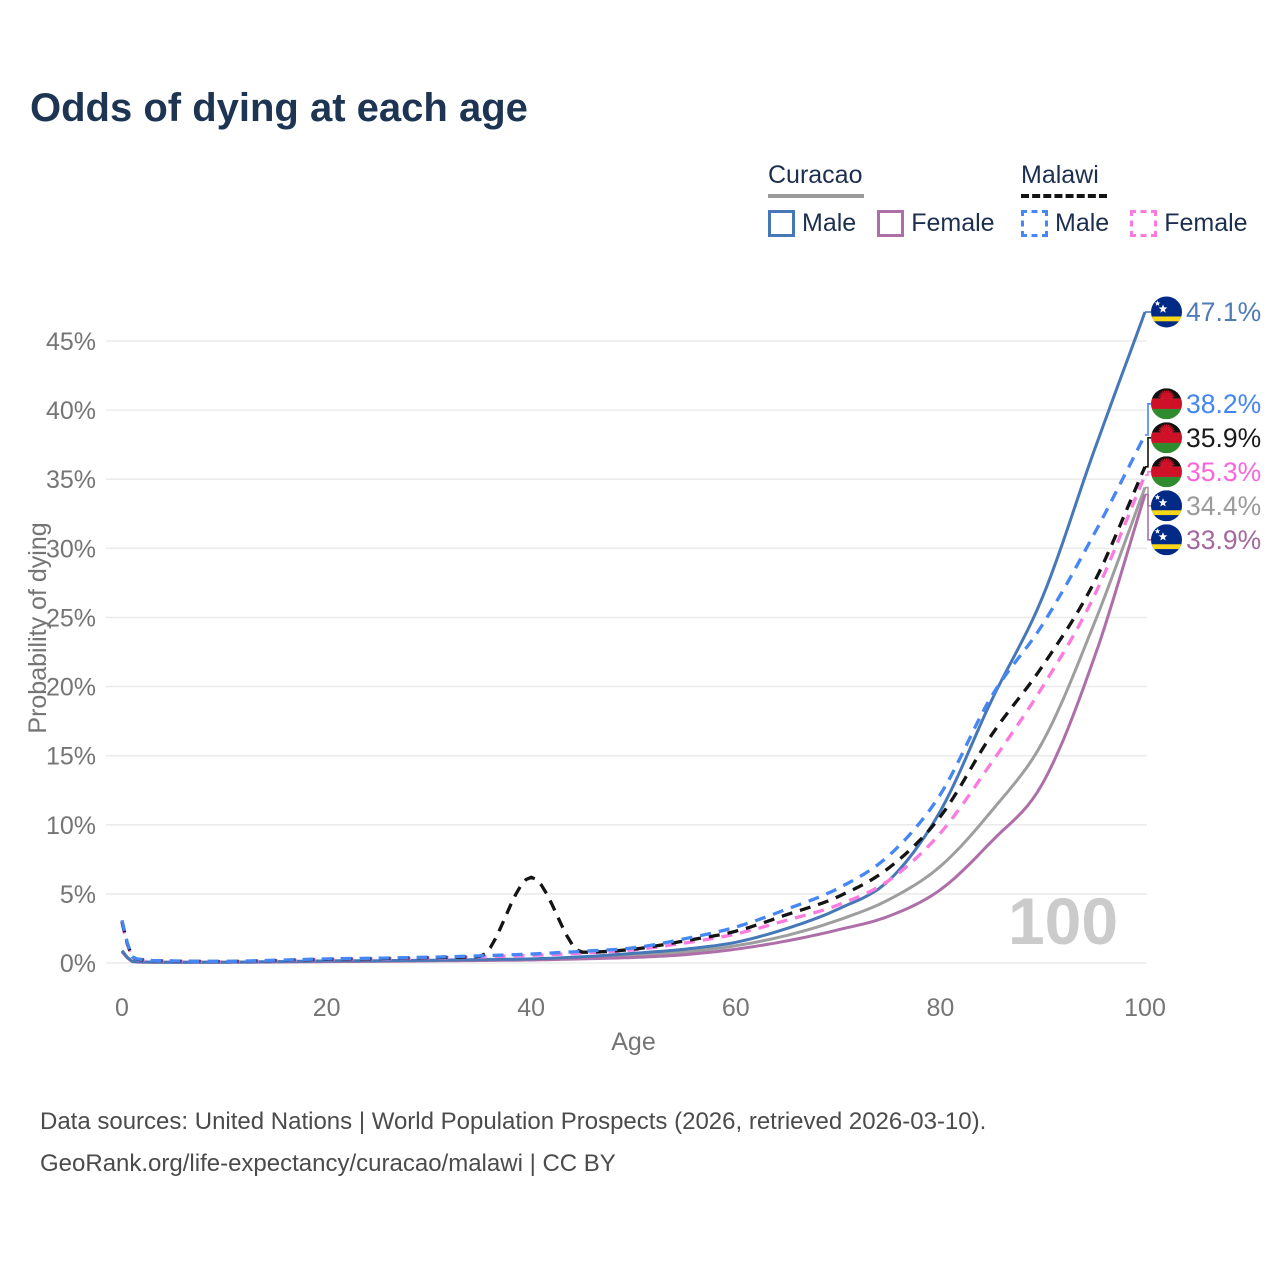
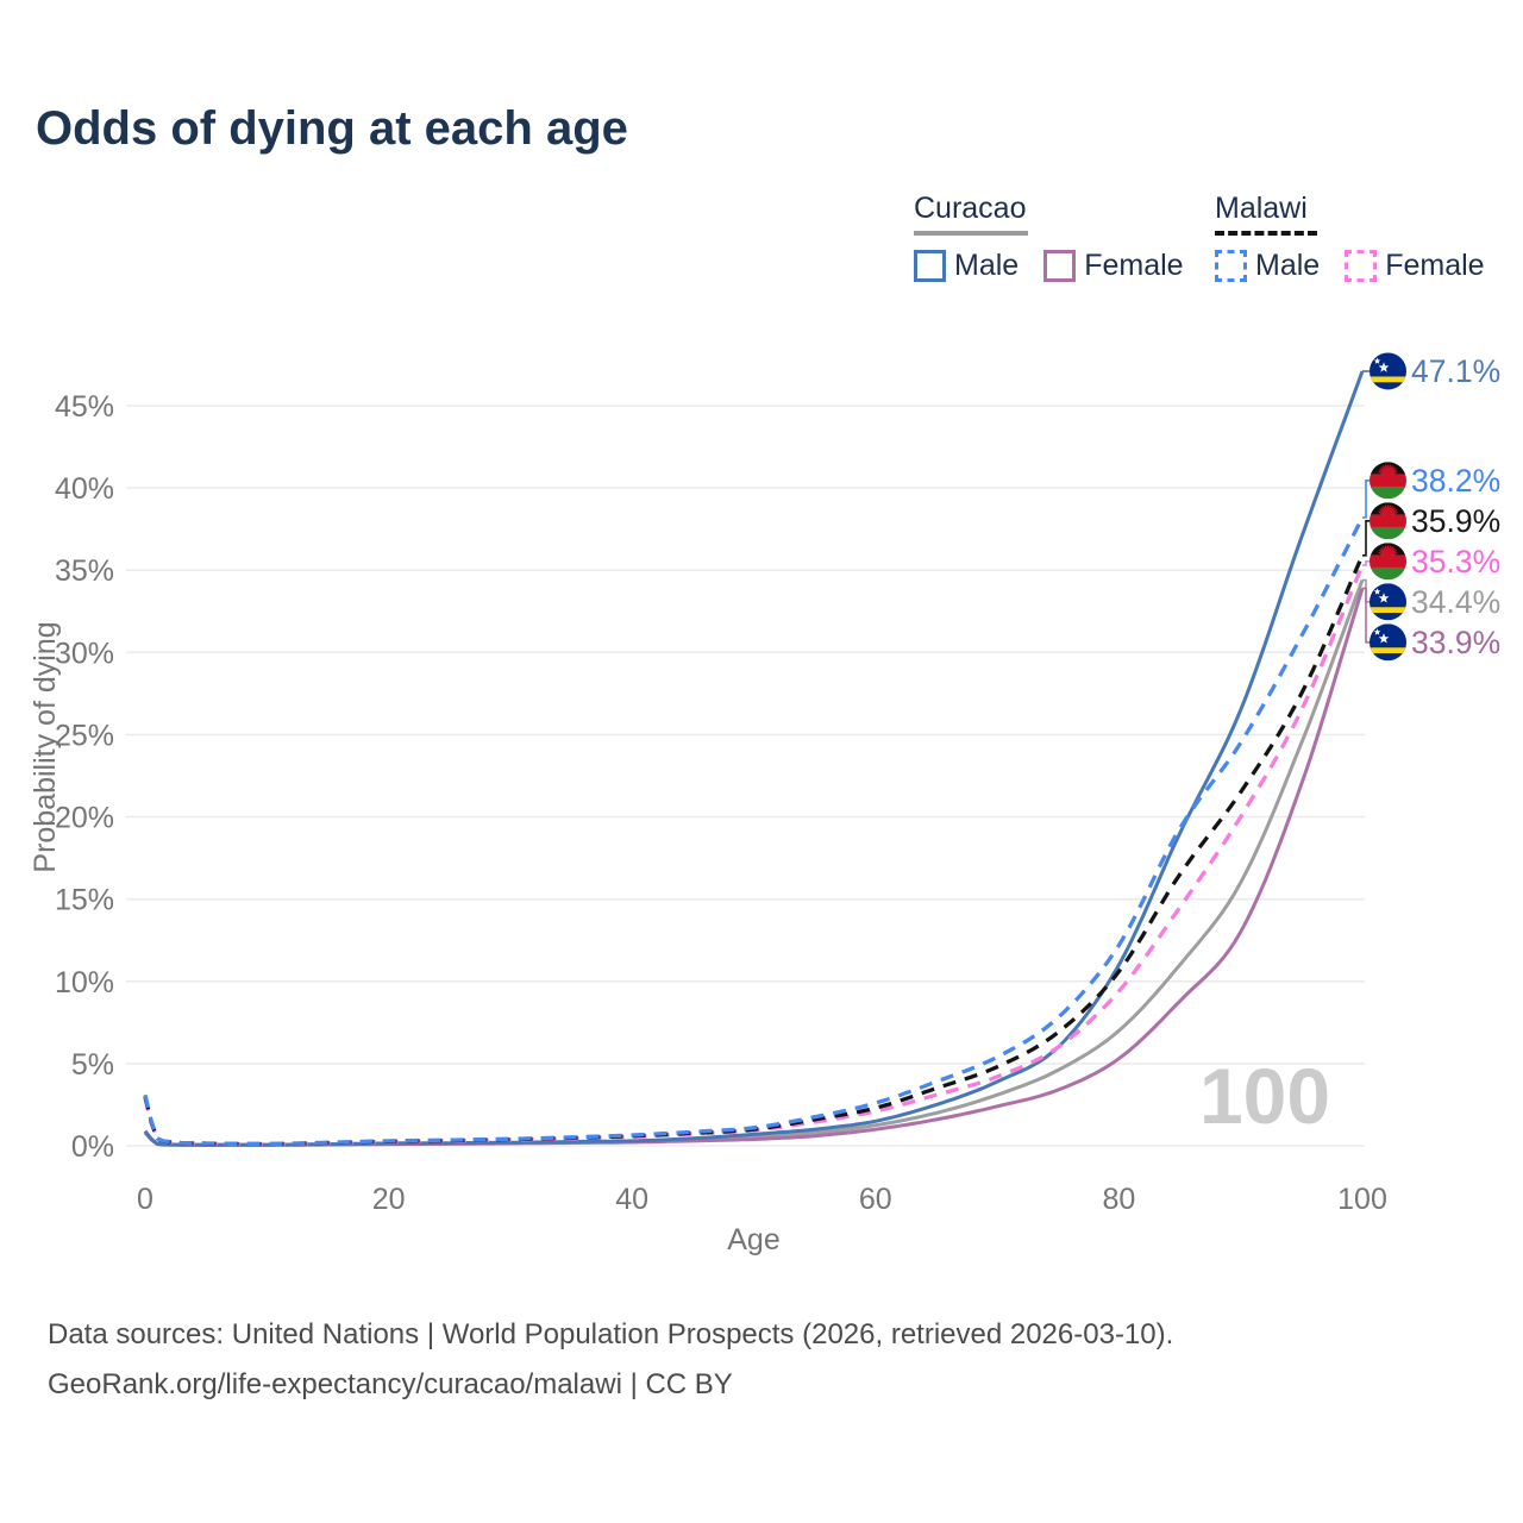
Malawi/40: 6.2% -> 0.6%
